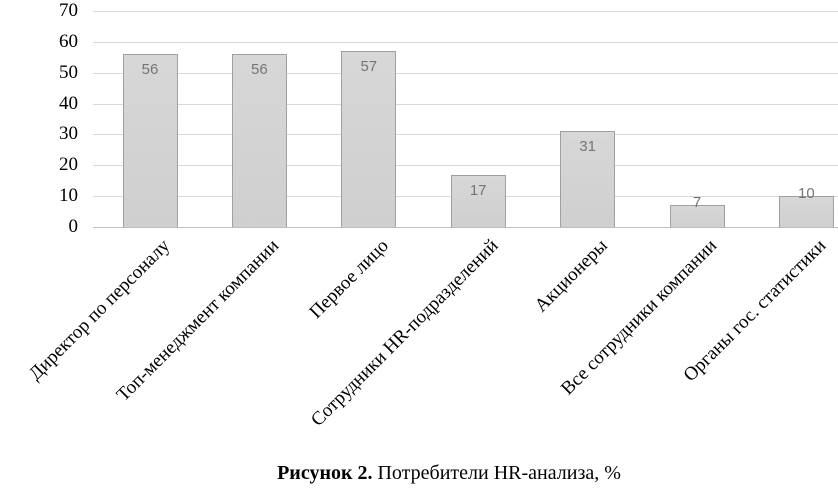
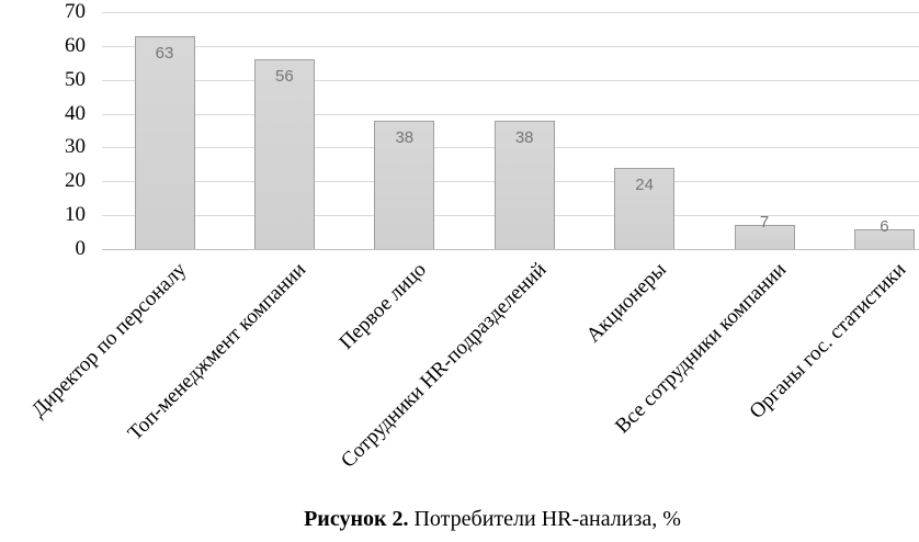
Директор по персоналу: 56 -> 63
Первое лицо: 57 -> 38
Сотрудники HR-подразделений: 17 -> 38
Акционеры: 31 -> 24
Органы гос. статистики: 10 -> 6
